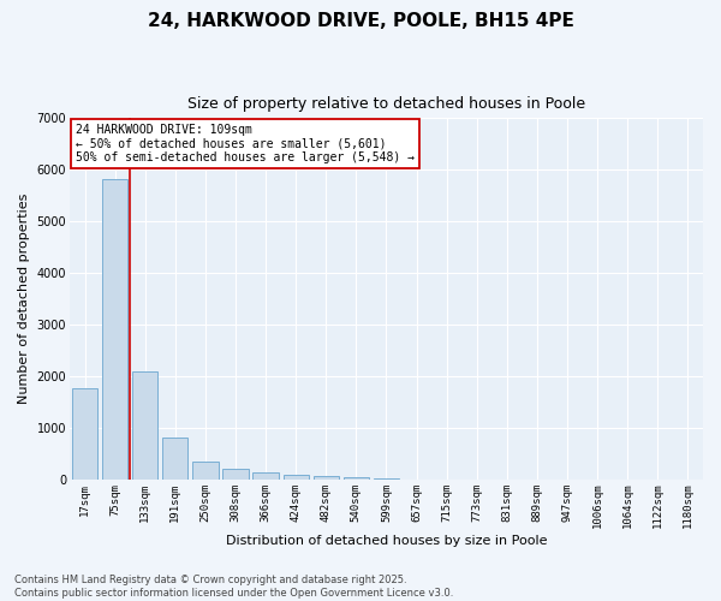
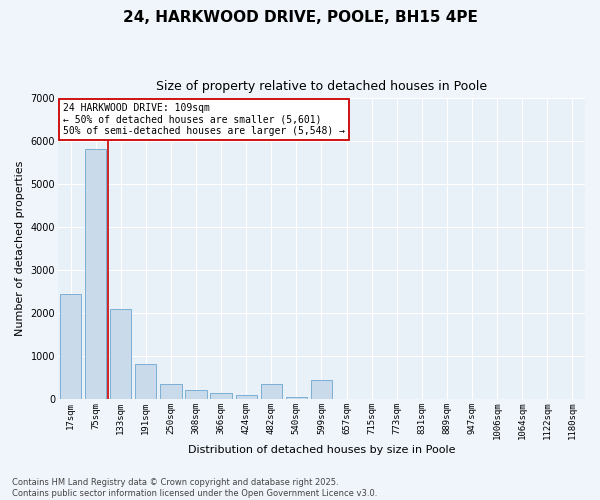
17sqm: 1780 -> 2450
482sqm: 80 -> 350
599sqm: 40 -> 450
